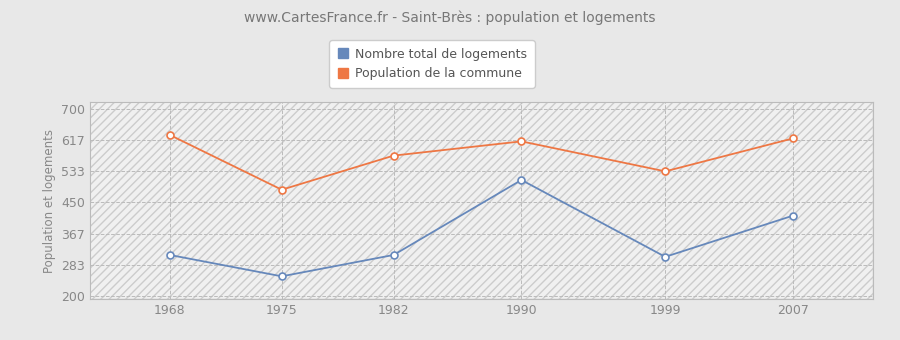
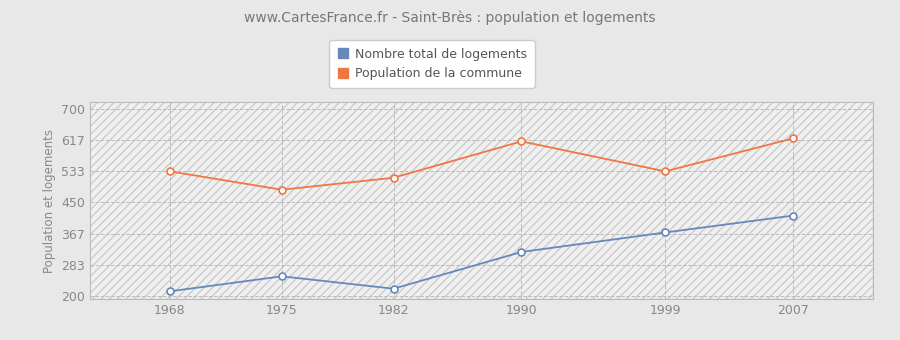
Nombre total de logements/1968: 310 -> 213
Population de la commune/1968: 630 -> 533
Nombre total de logements/1982: 310 -> 220
Population de la commune/1982: 575 -> 516
Nombre total de logements/1990: 510 -> 318
Nombre total de logements/1999: 305 -> 370
